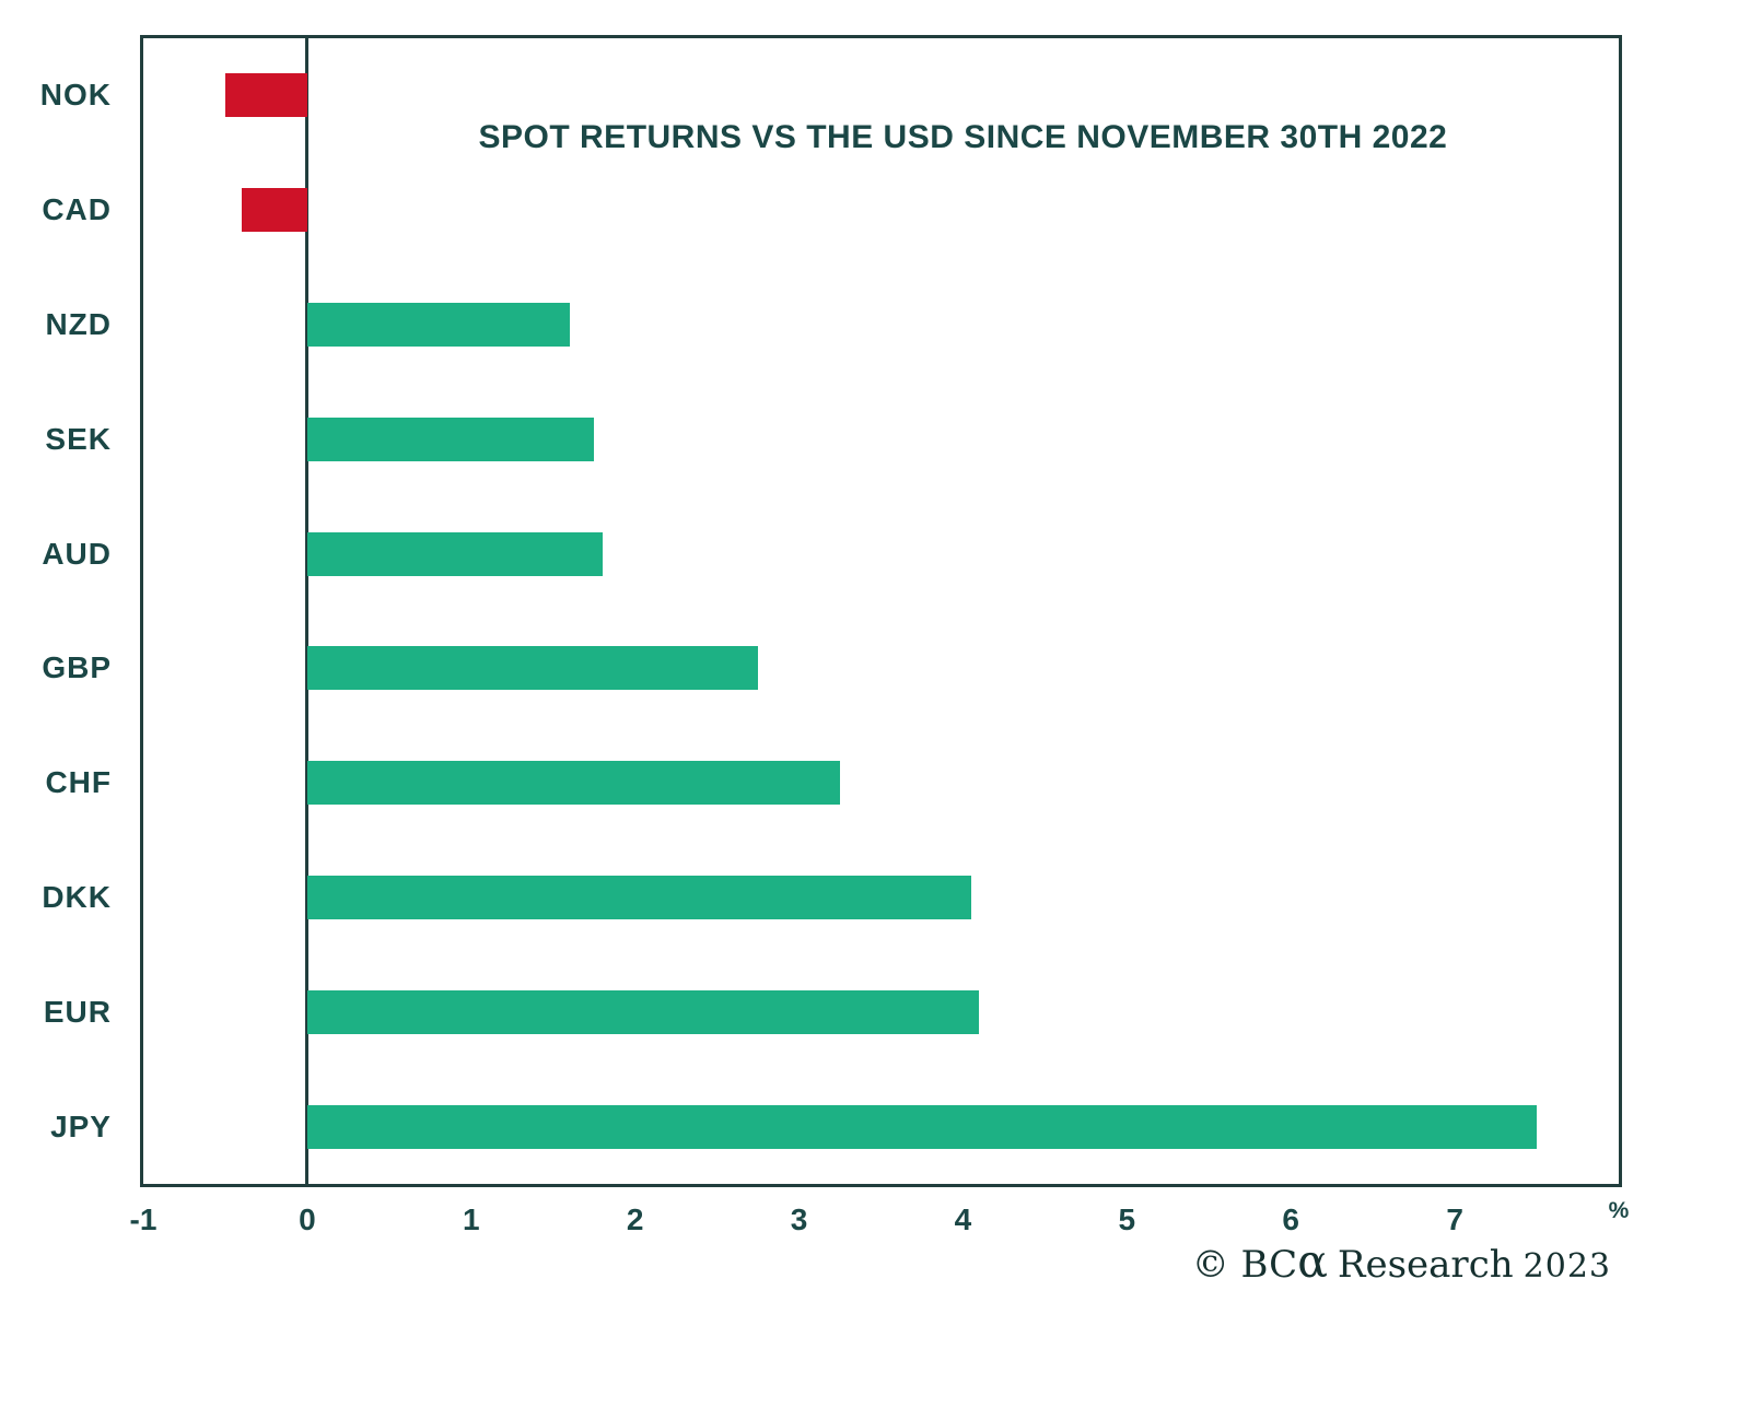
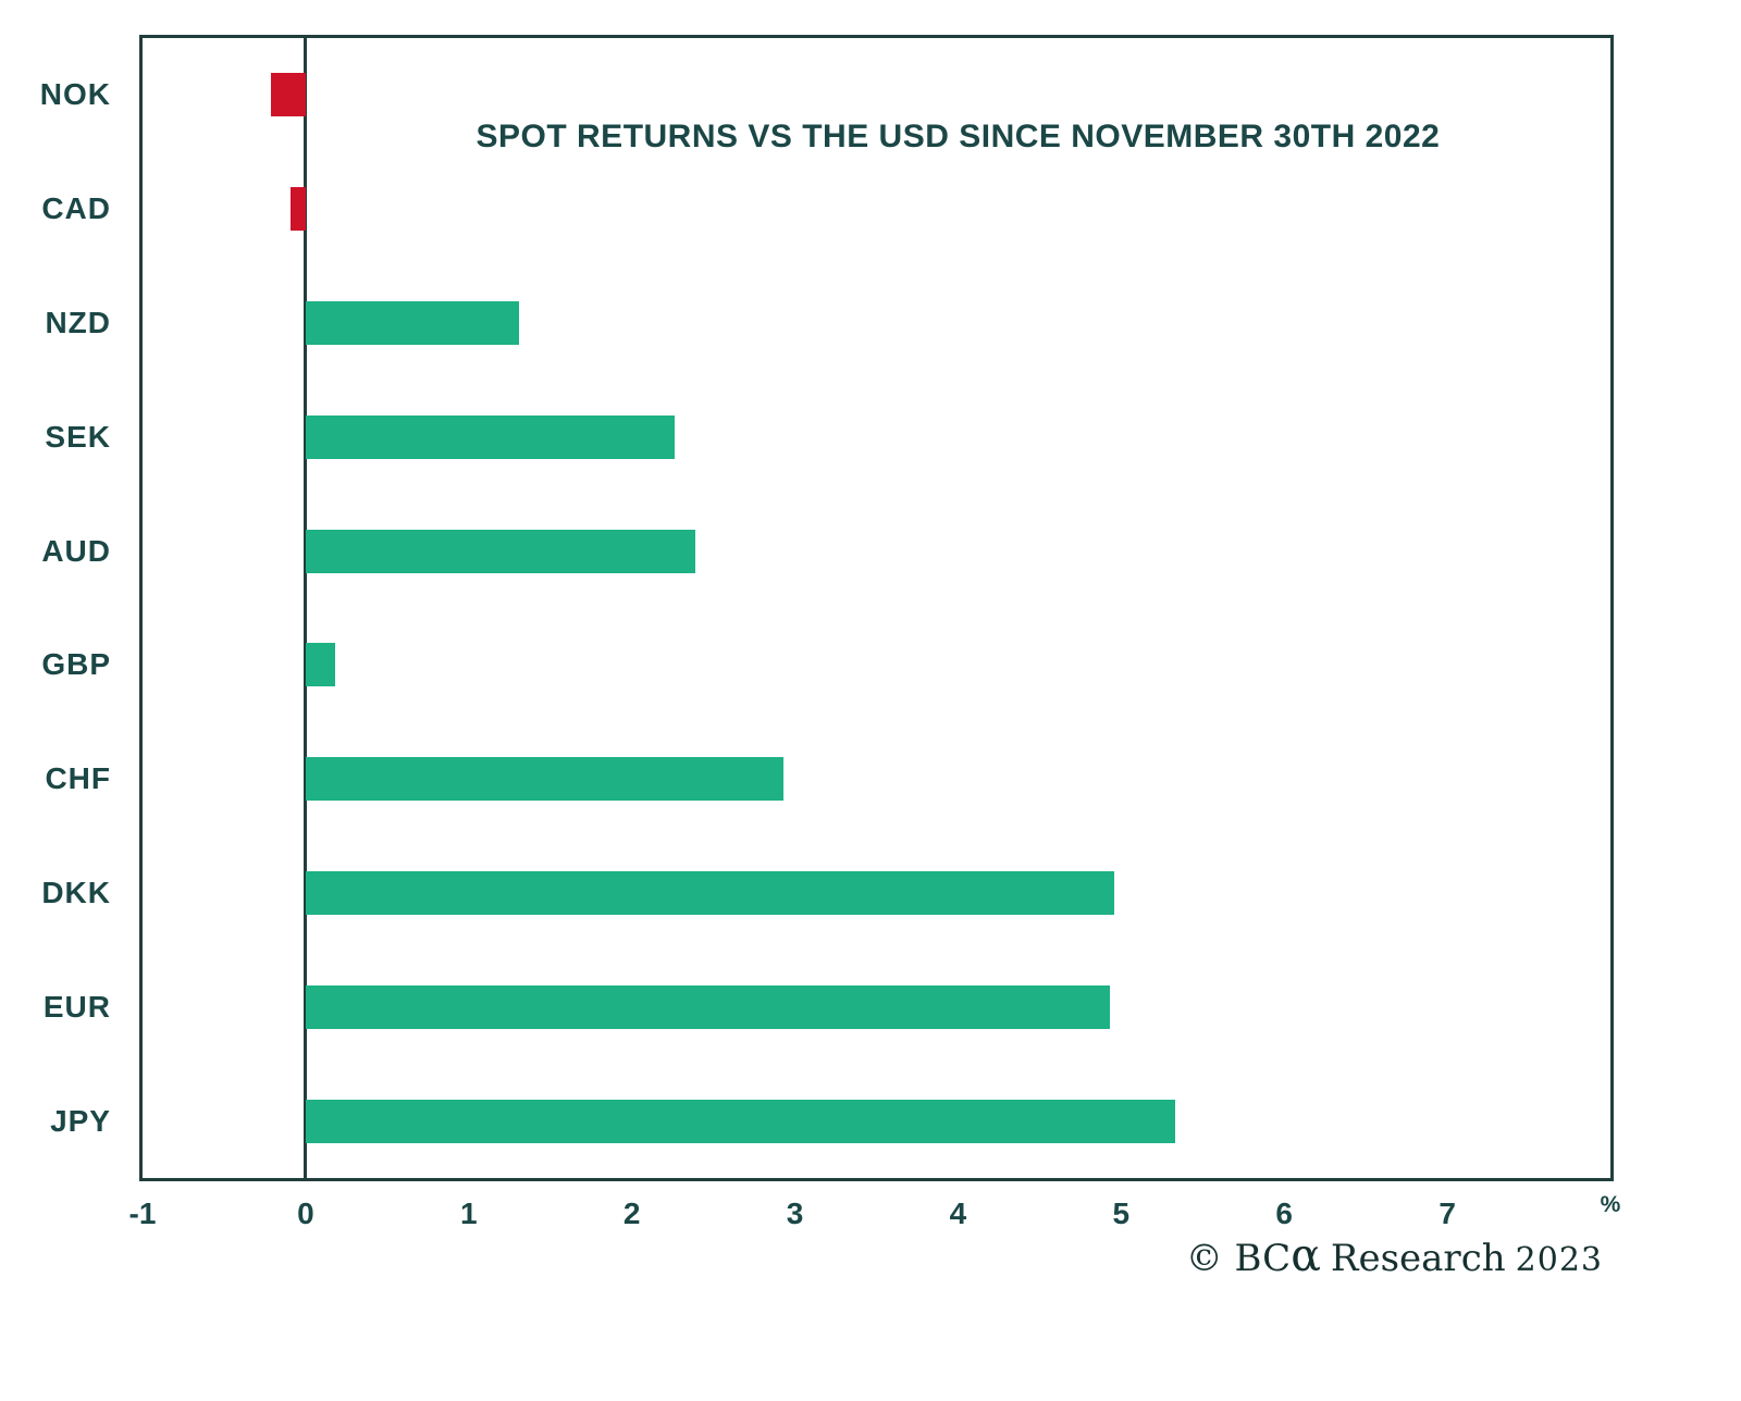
NOK: -0.50 -> -0.21
CAD: -0.40 -> -0.09
NZD: 1.60 -> 1.31
SEK: 1.75 -> 2.26
AUD: 1.80 -> 2.39
GBP: 2.75 -> 0.18
CHF: 3.25 -> 2.93
DKK: 4.05 -> 4.96
EUR: 4.10 -> 4.93
JPY: 7.50 -> 5.33
